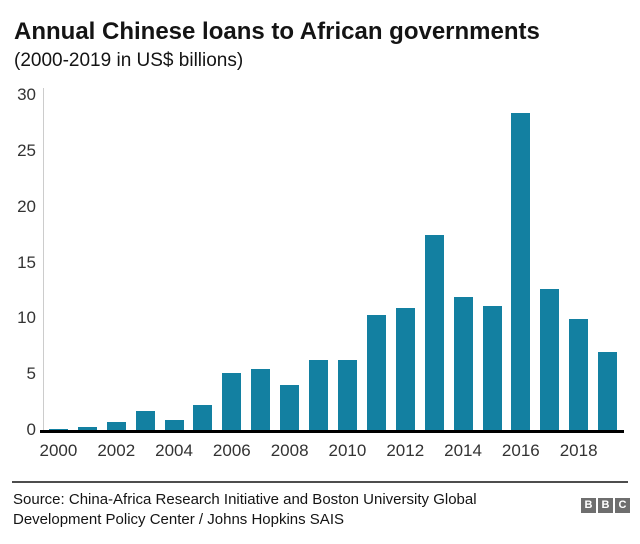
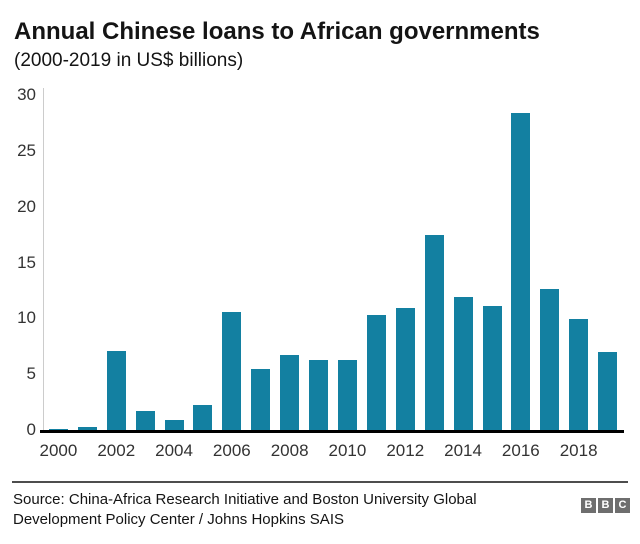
2002: 0.7 -> 7.1
2006: 5.1 -> 10.6
2008: 4.0 -> 6.7
